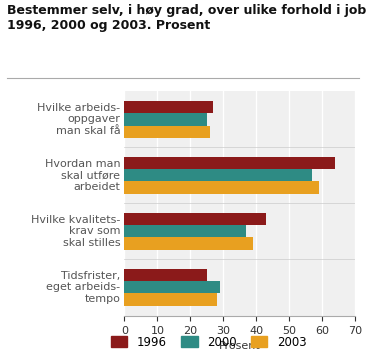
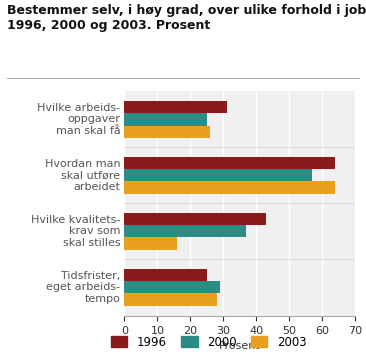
1996/Hvilke arbeids- oppgaver man skal få: 27 -> 31
2003/Hvordan man skal utføre arbeidet: 59 -> 64
2003/Hvilke kvalitets- krav som skal stilles: 39 -> 16
